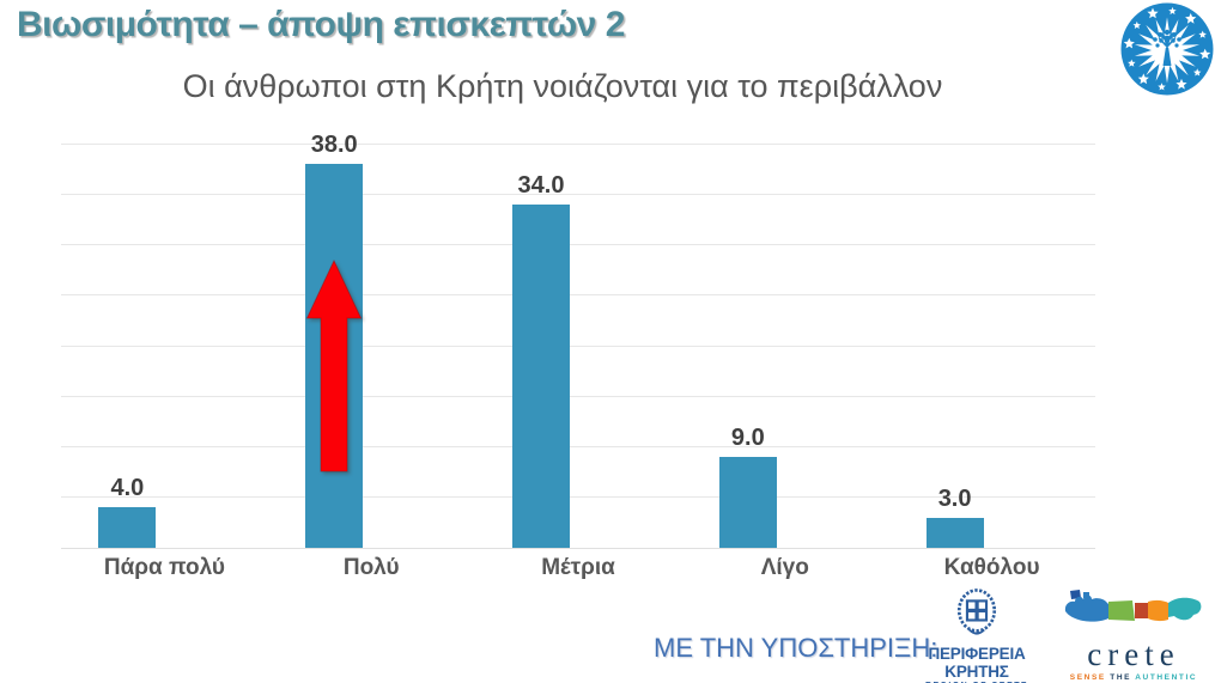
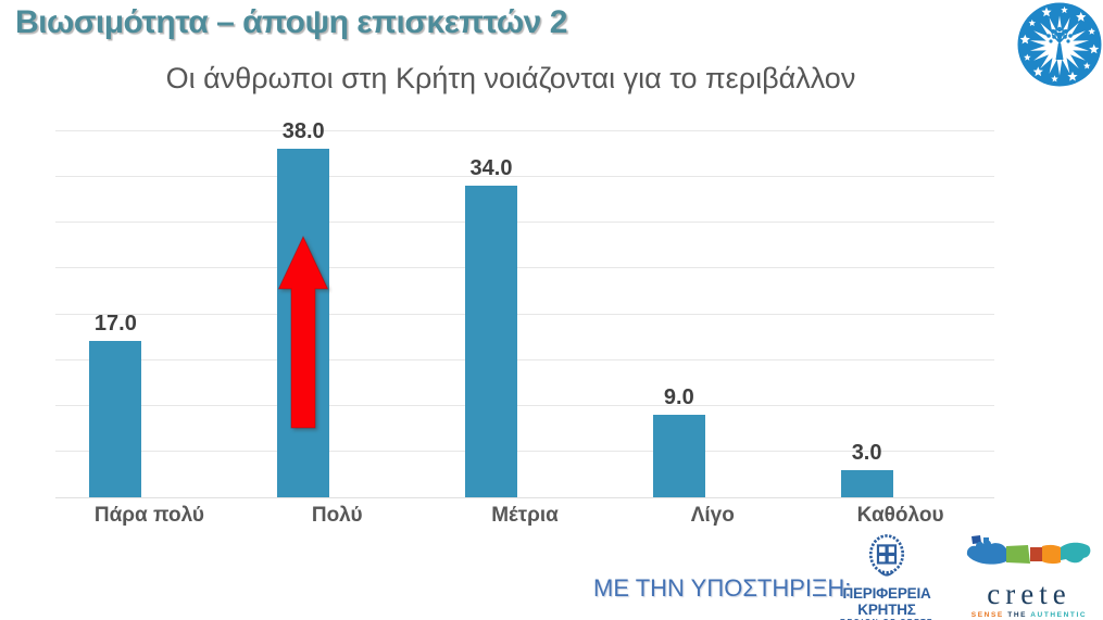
Πάρα πολύ: 4.0 -> 17.0
